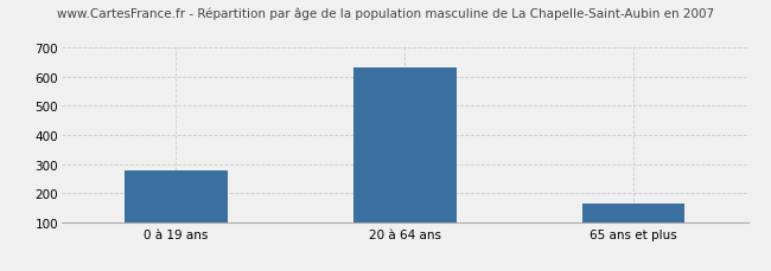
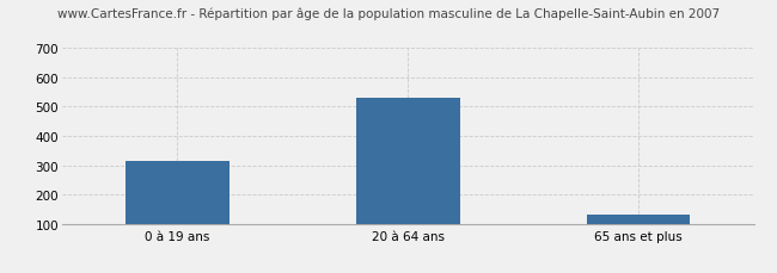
0 à 19 ans: 278 -> 315
20 à 64 ans: 631 -> 530
65 ans et plus: 163 -> 130
